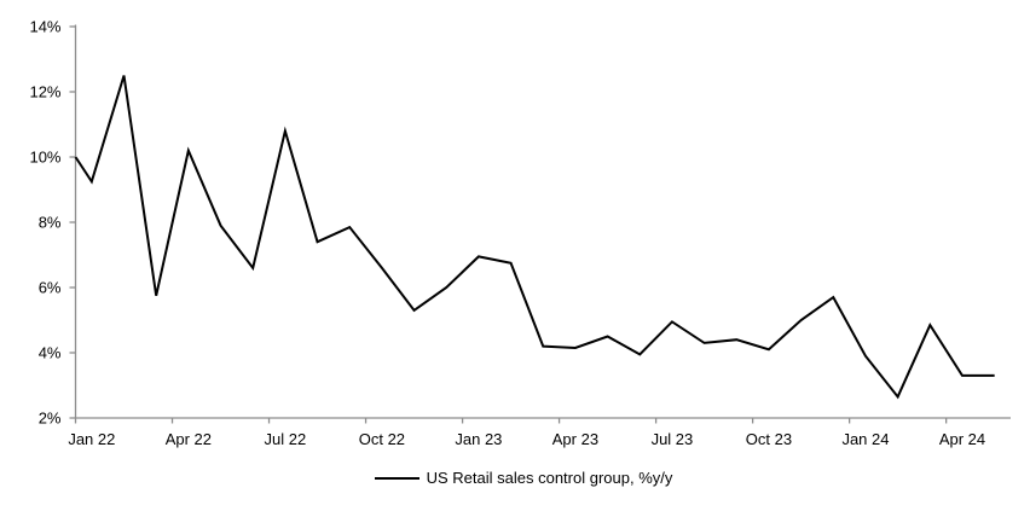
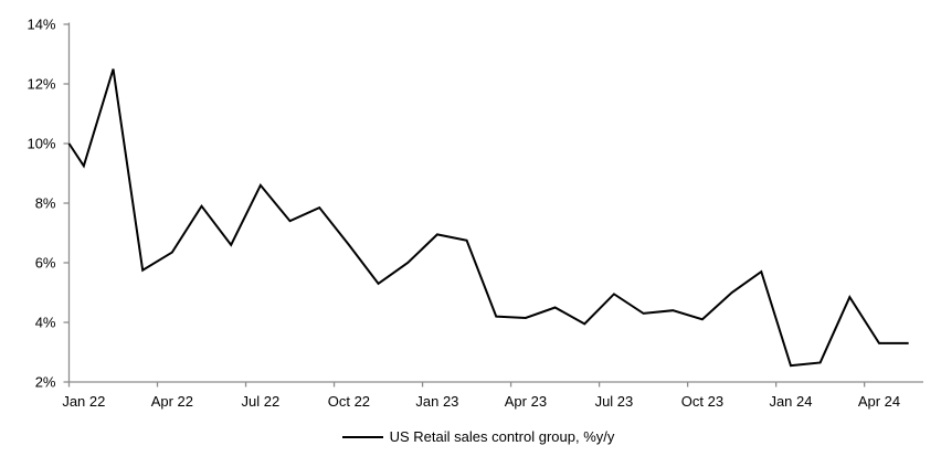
Apr 22: 10.2% -> 6.3%
Jul 22: 10.8% -> 8.6%
Jan 24: 3.9% -> 2.5%
